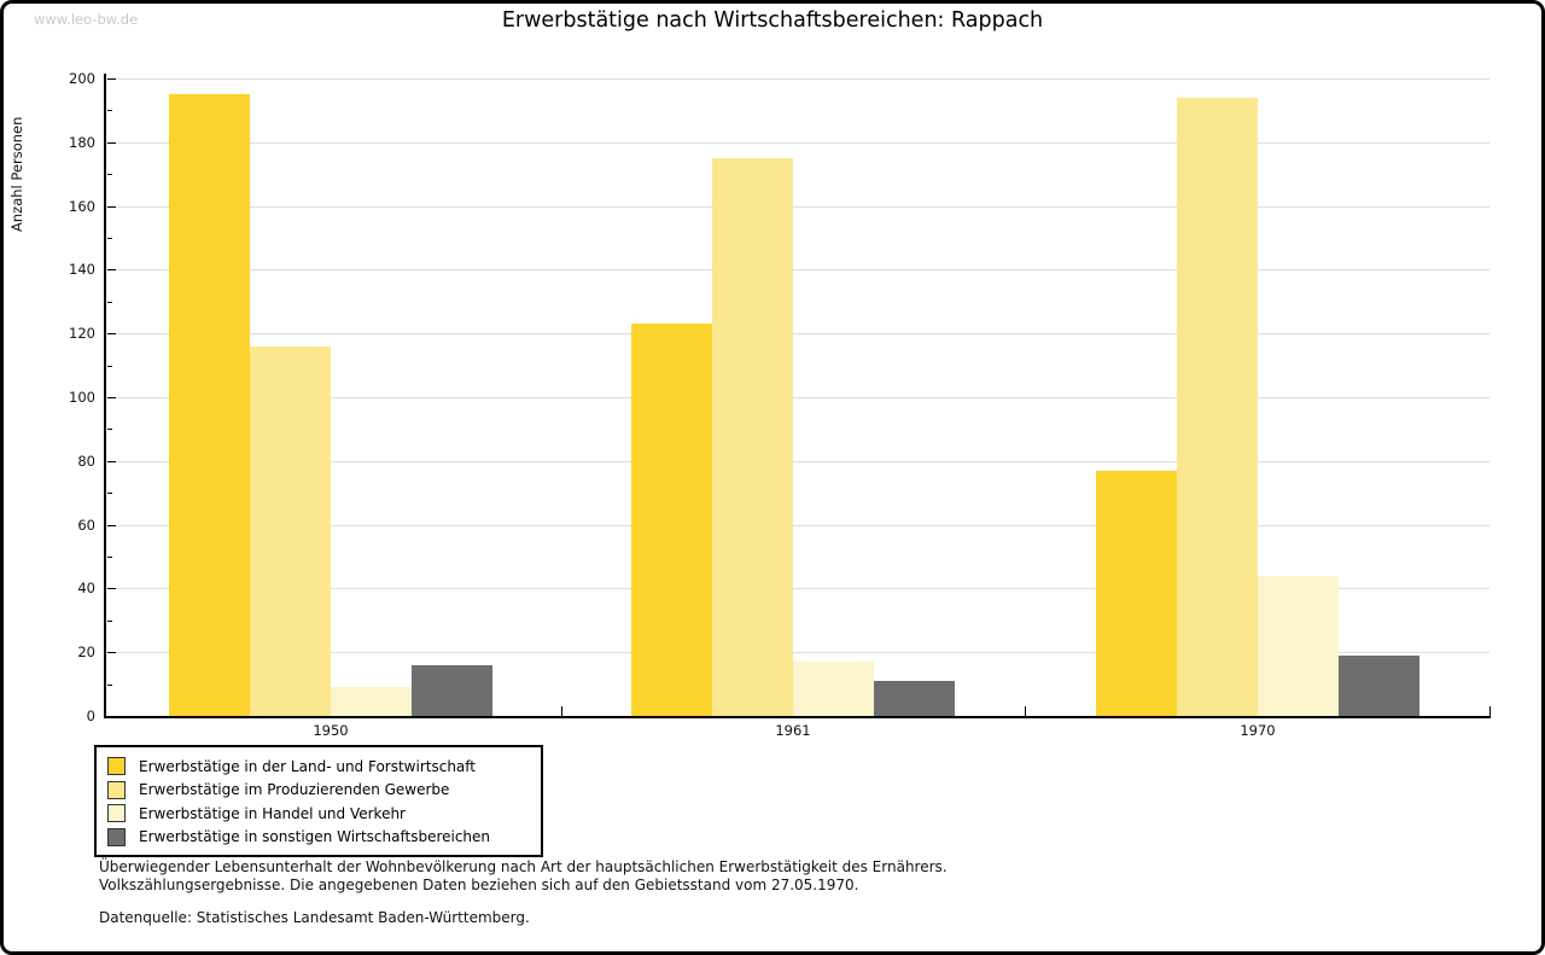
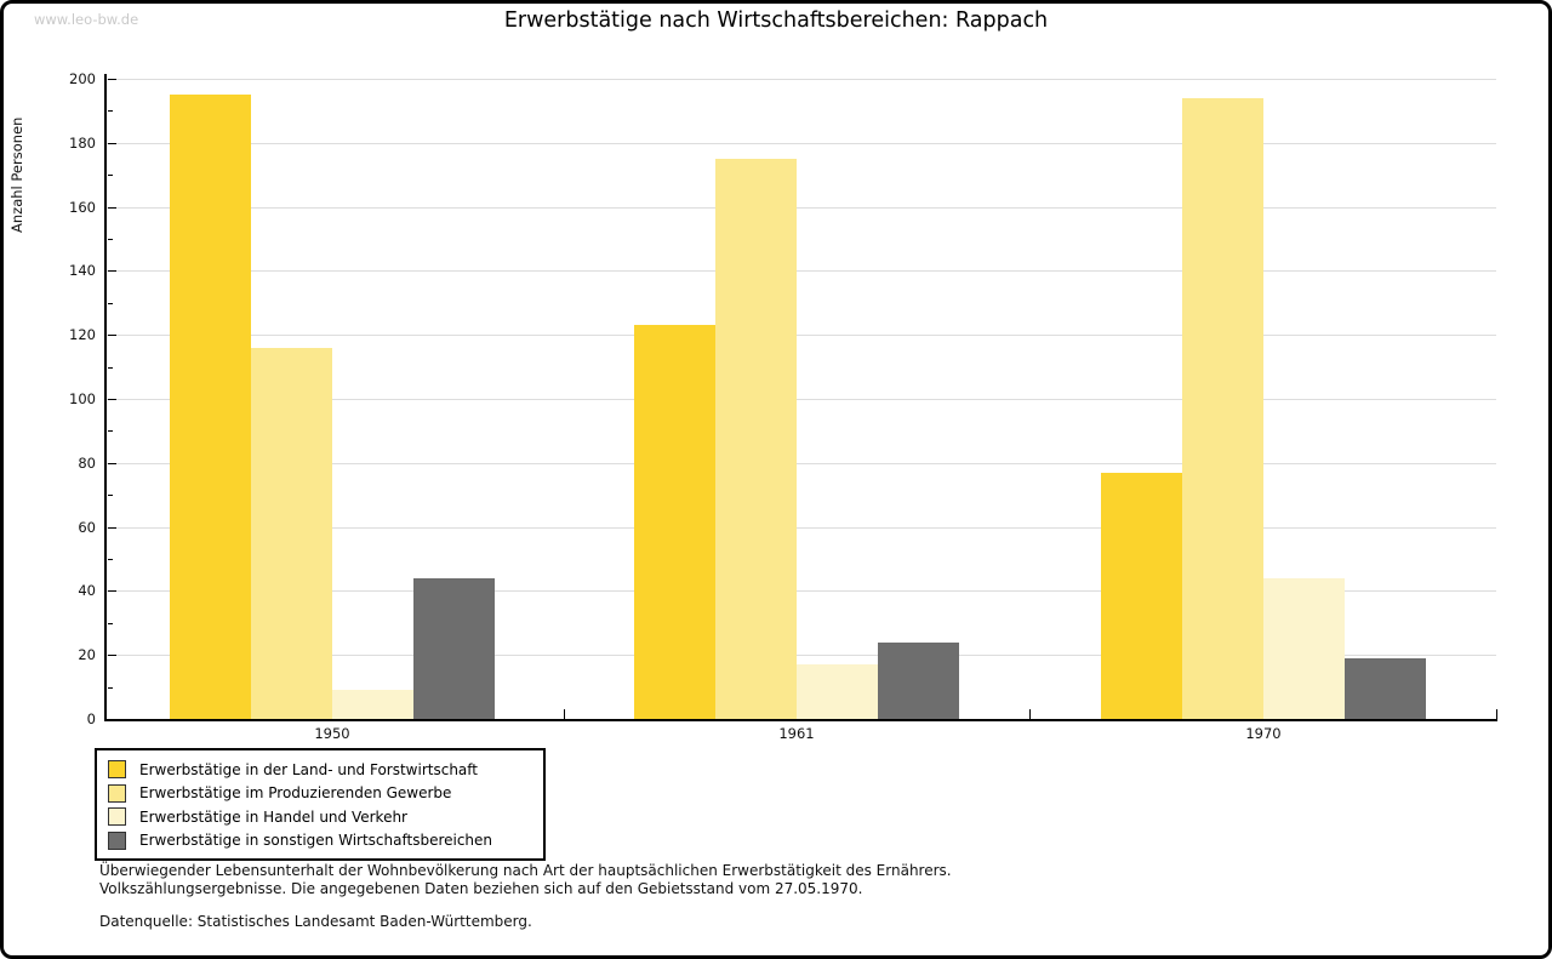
Erwerbstätige in sonstigen Wirtschaftsbereichen/1950: 16 -> 44
Erwerbstätige in sonstigen Wirtschaftsbereichen/1961: 11 -> 24
